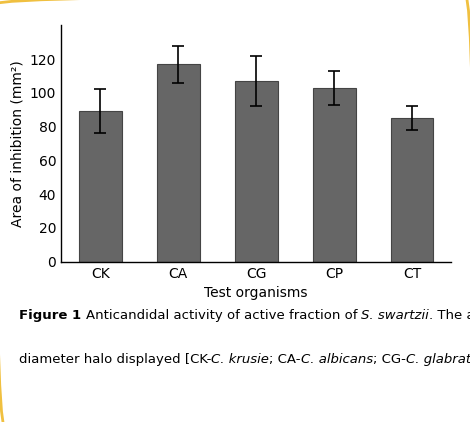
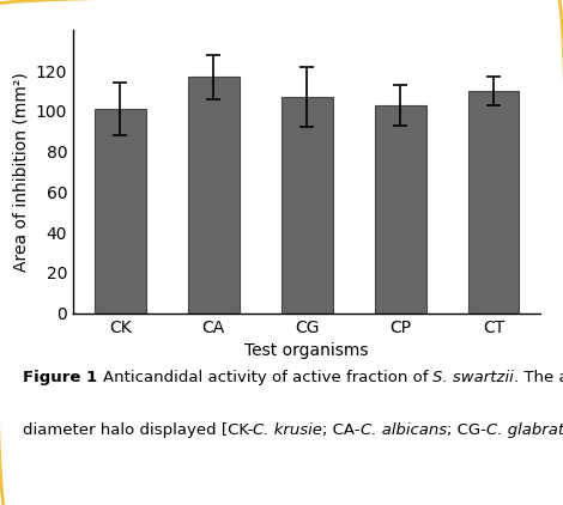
CK: 89 -> 101
CT: 85 -> 110
